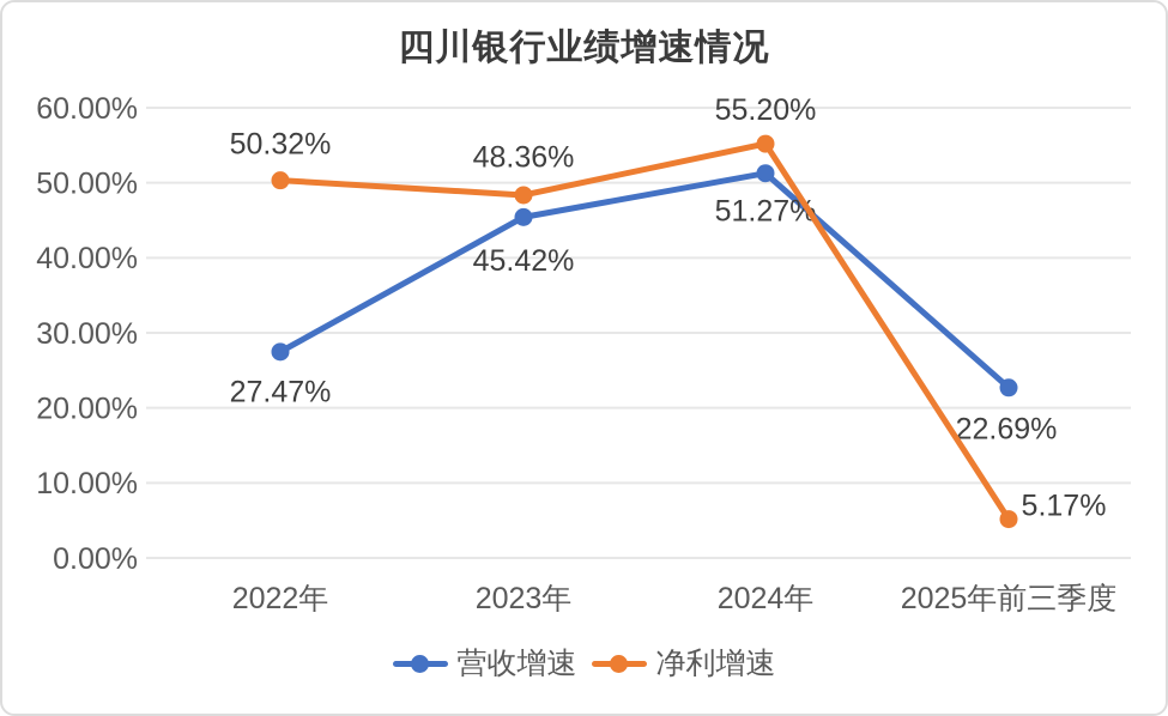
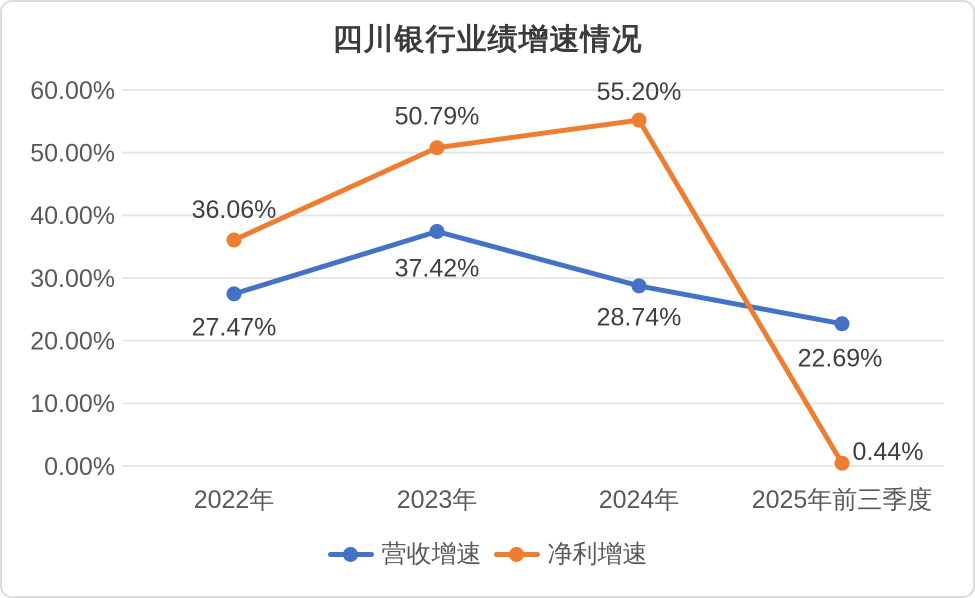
净利增速/2022年: 50.32% -> 36.06%
营收增速/2023年: 45.42% -> 37.42%
净利增速/2023年: 48.36% -> 50.79%
营收增速/2024年: 51.27% -> 28.74%
净利增速/2025年前三季度: 5.17% -> 0.44%
